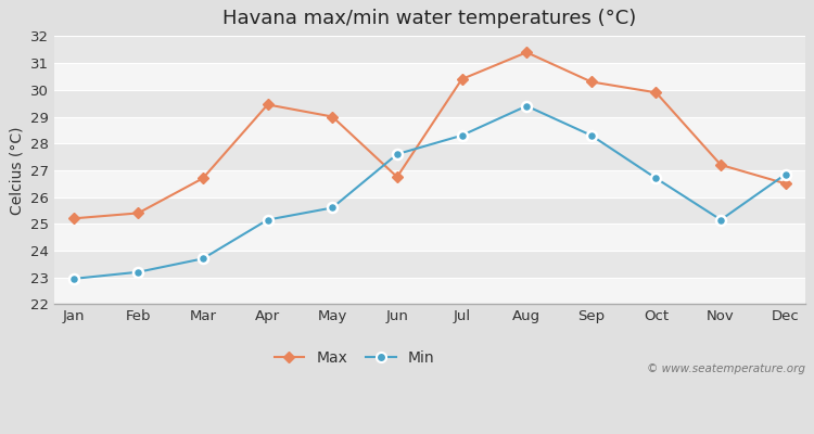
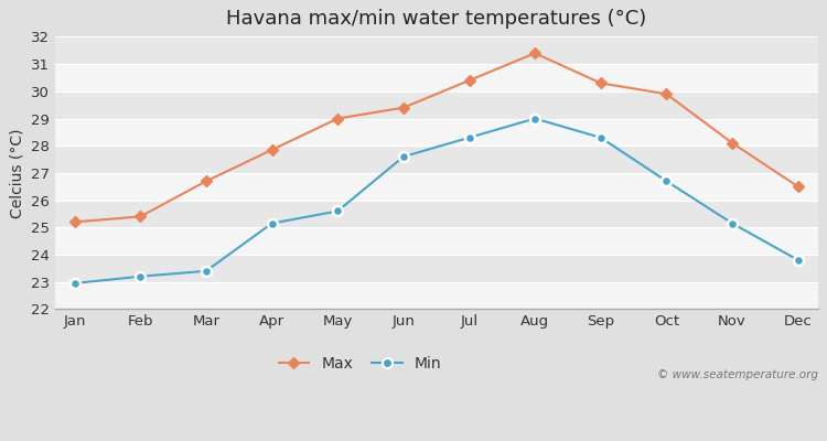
Min/Mar: 23.70 -> 23.40
Max/Apr: 29.45 -> 27.85
Max/Jun: 26.75 -> 29.40
Min/Aug: 29.40 -> 29.00
Max/Nov: 27.20 -> 28.10
Min/Dec: 26.85 -> 23.80
